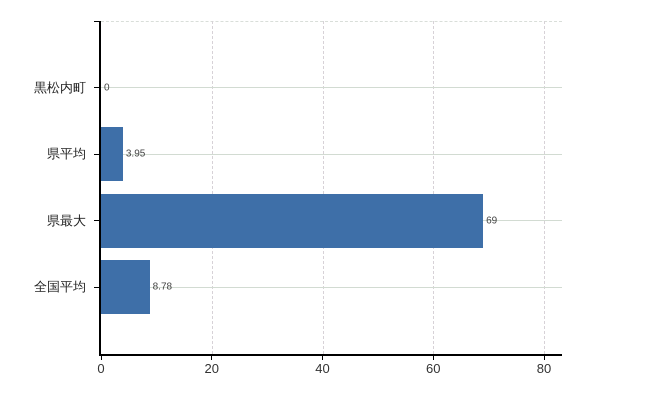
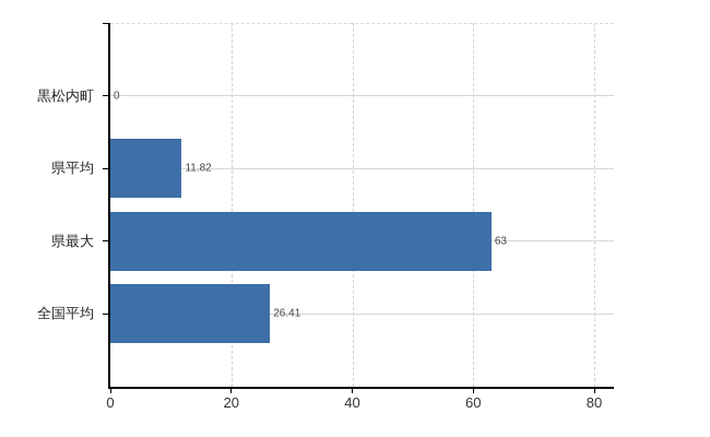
県平均: 3.95 -> 11.82
県最大: 69 -> 63
全国平均: 8.78 -> 26.41
